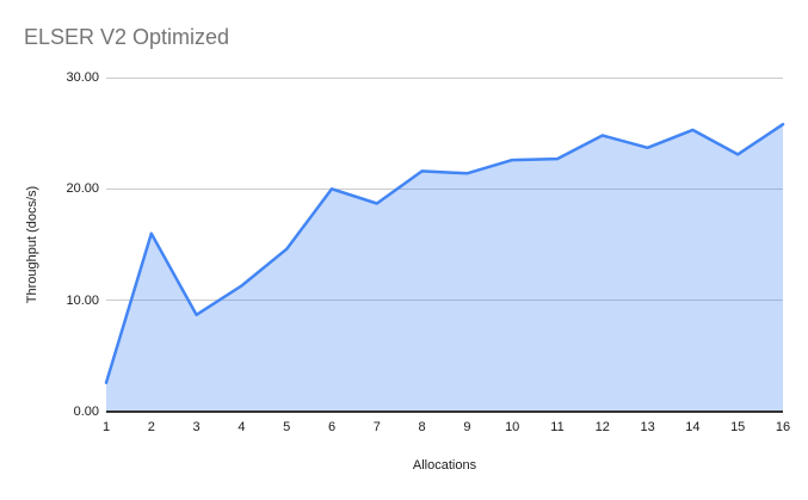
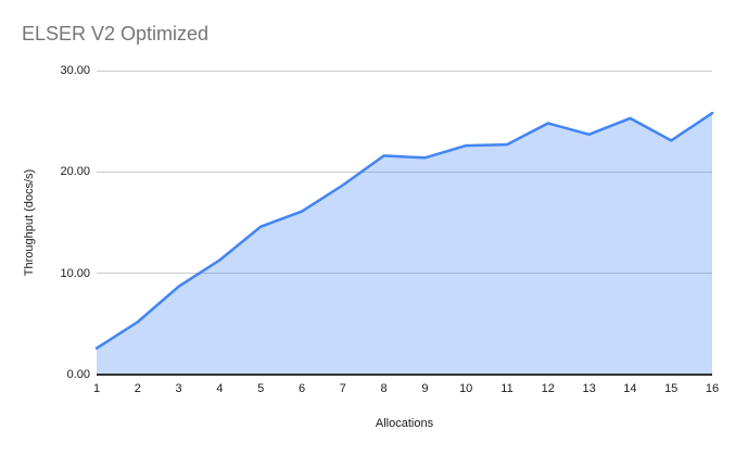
2: 16 -> 5
6: 20 -> 16
